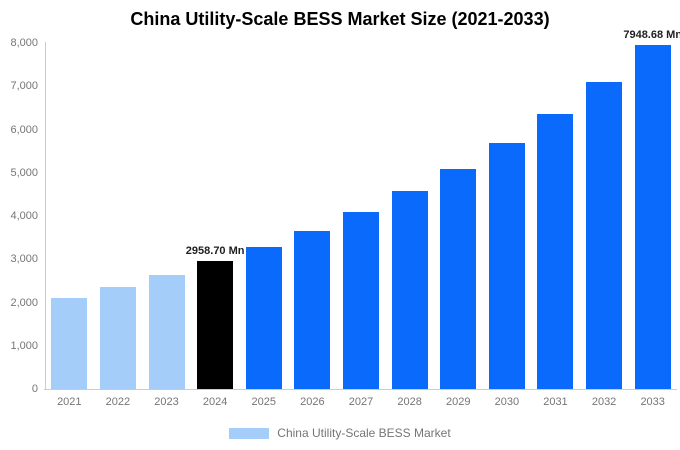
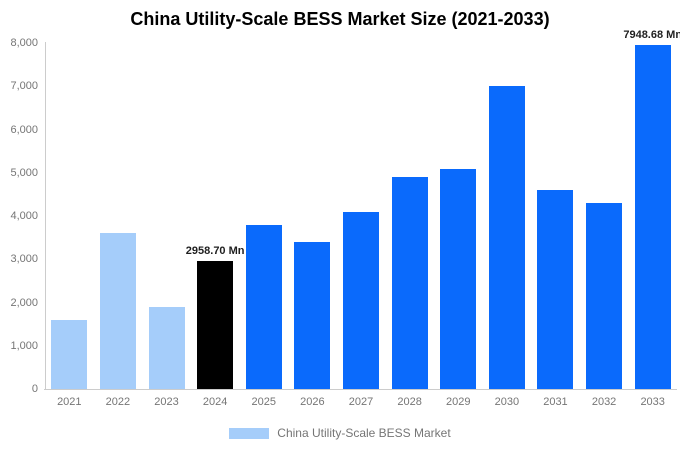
2021: 2100 -> 1600
2022: 2400 -> 3600
2023: 2600 -> 1900
2025: 3300 -> 3800
2026: 3700 -> 3400
2028: 4600 -> 4900
2030: 5700 -> 7000
2031: 6400 -> 4600
2032: 7100 -> 4300
